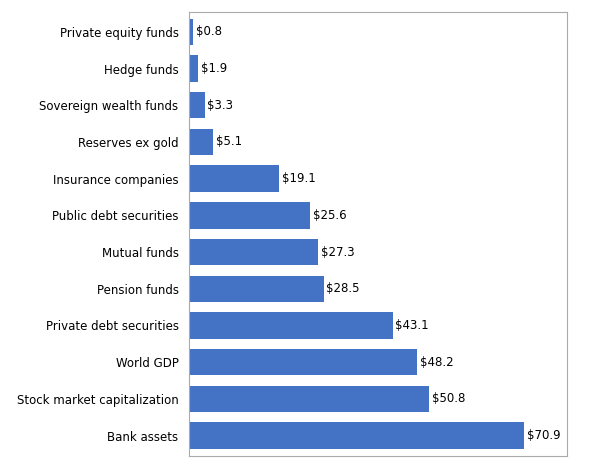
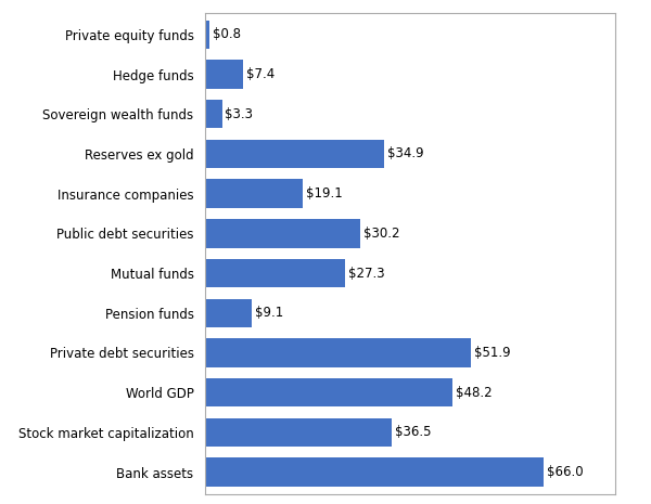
Hedge funds: $1.9 -> $7.4
Reserves ex gold: $5.1 -> $34.9
Public debt securities: $25.6 -> $30.2
Pension funds: $28.5 -> $9.1
Private debt securities: $43.1 -> $51.9
Stock market capitalization: $50.8 -> $36.5
Bank assets: $70.9 -> $66.0
